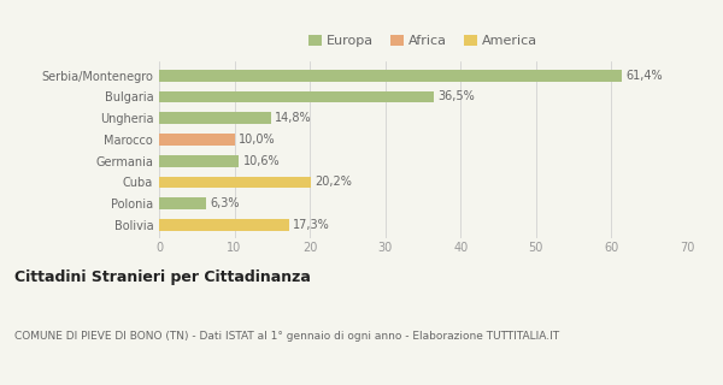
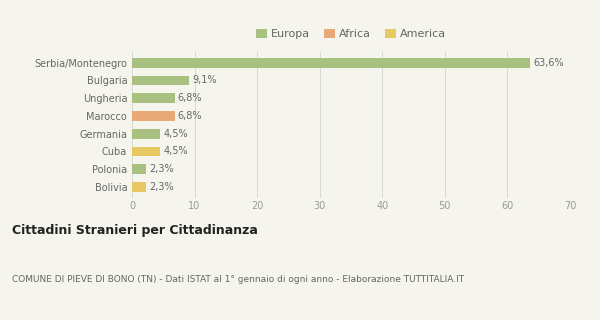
Serbia/Montenegro: 61,4% -> 63,6%
Bulgaria: 36,5% -> 9,1%
Ungheria: 14,8% -> 6,8%
Marocco: 10,0% -> 6,8%
Germania: 10,6% -> 4,5%
Cuba: 20,2% -> 4,5%
Polonia: 6,3% -> 2,3%
Bolivia: 17,3% -> 2,3%
